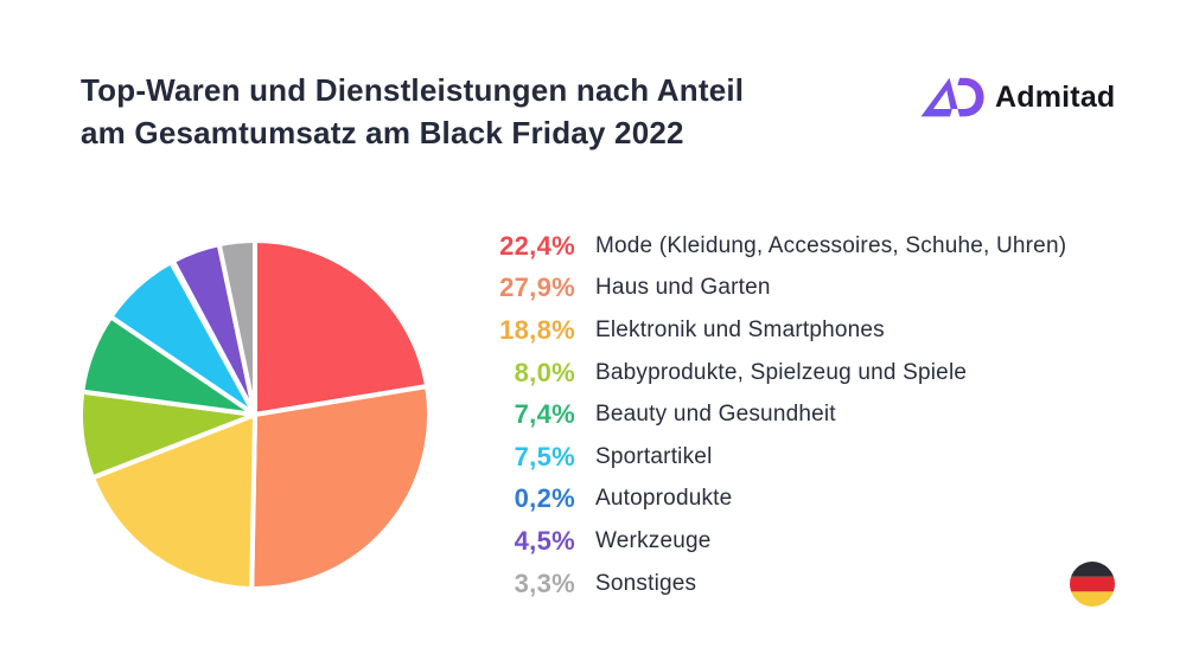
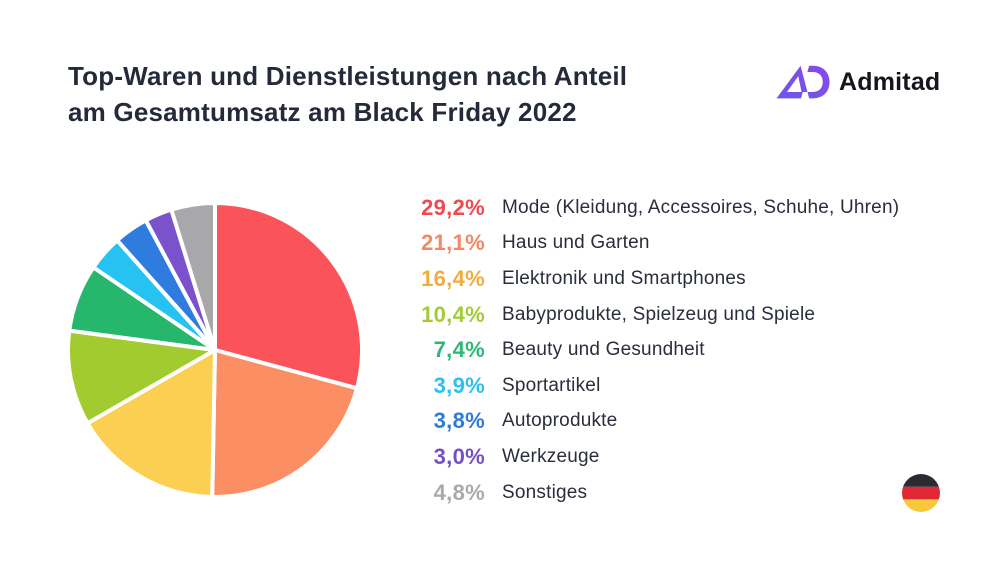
Mode (Kleidung, Accessoires, Schuhe, Uhren): 22,4% -> 29,2%
Haus und Garten: 27,9% -> 21,1%
Elektronik und Smartphones: 18,8% -> 16,4%
Babyprodukte, Spielzeug und Spiele: 8,0% -> 10,4%
Sportartikel: 7,5% -> 3,9%
Autoprodukte: 0,2% -> 3,8%
Werkzeuge: 4,5% -> 3,0%
Sonstiges: 3,3% -> 4,8%
